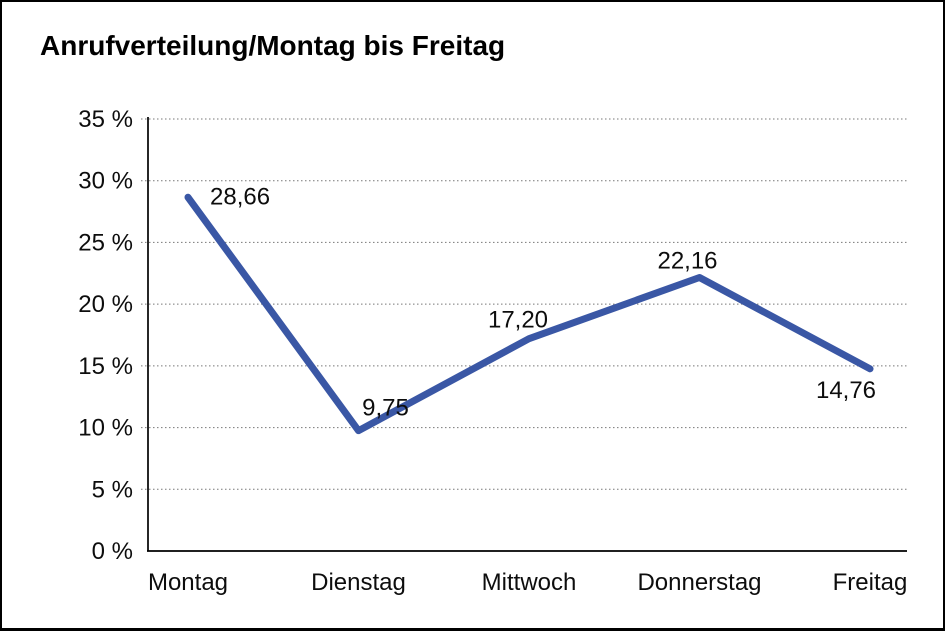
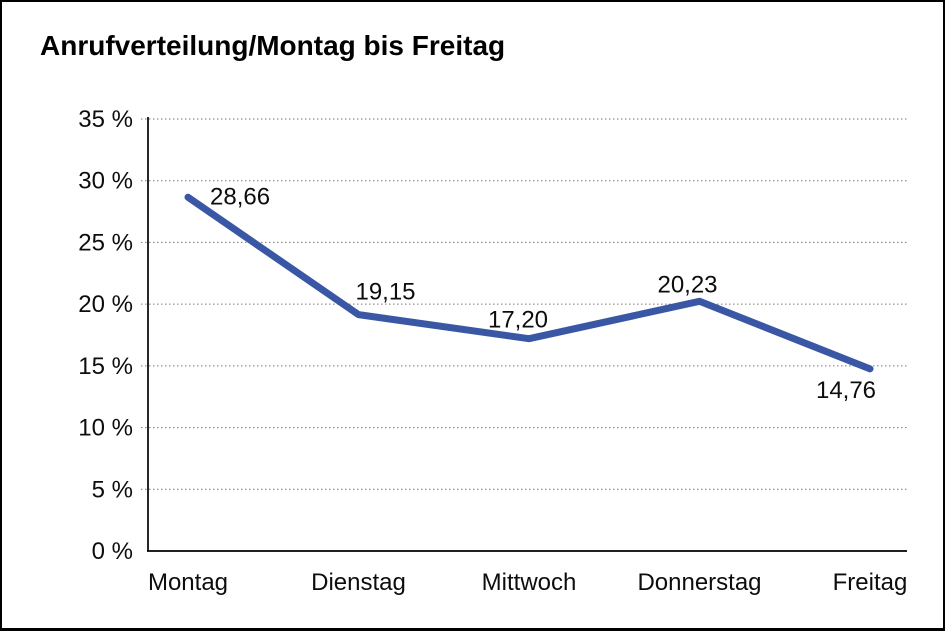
Dienstag: 9,75 -> 19,15
Donnerstag: 22,16 -> 20,23
